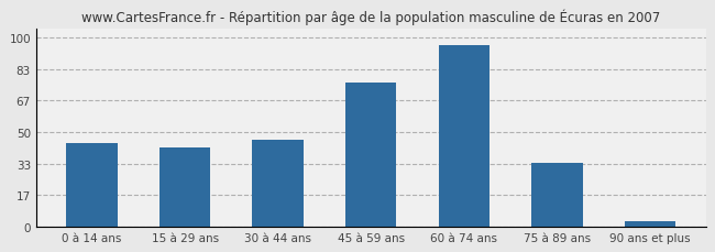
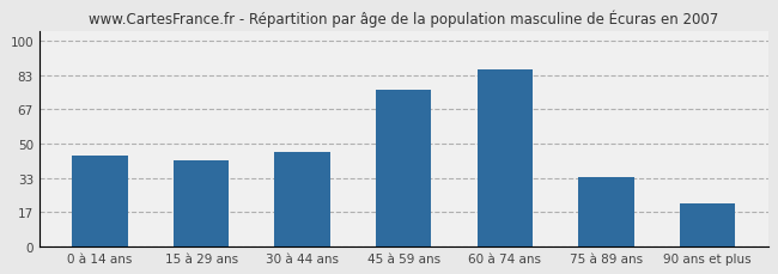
60 à 74 ans: 96 -> 86
90 ans et plus: 3 -> 21
